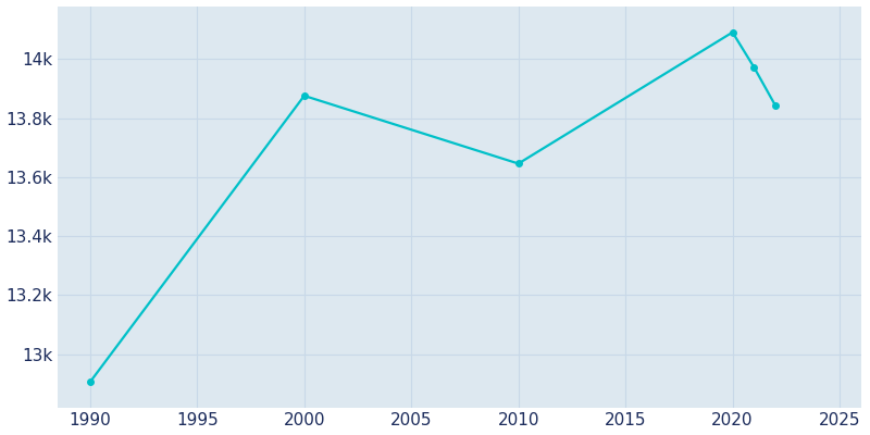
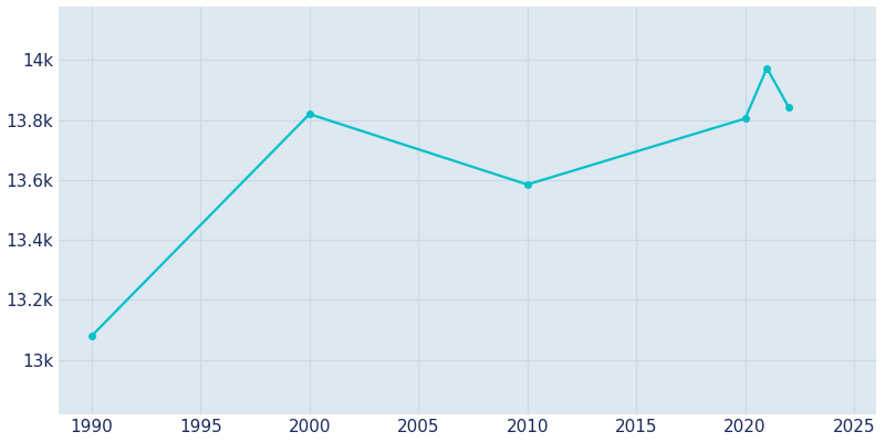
1990: 12.906k -> 13.080k
2000: 13.876k -> 13.820k
2010: 13.646k -> 13.585k
2020: 14.091k -> 13.805k
